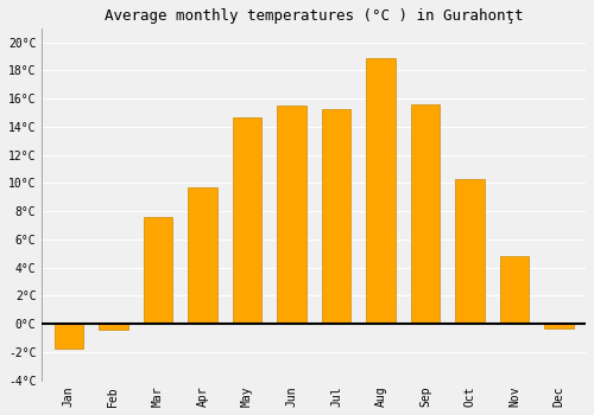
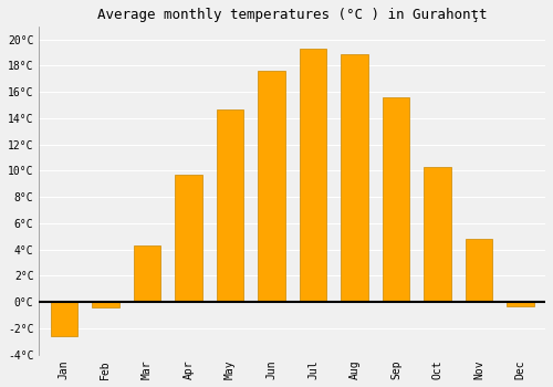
Jan: -1.8°C -> -2.6°C
Mar: 7.6°C -> 4.3°C
Jun: 15.5°C -> 17.6°C
Jul: 15.3°C -> 19.3°C
